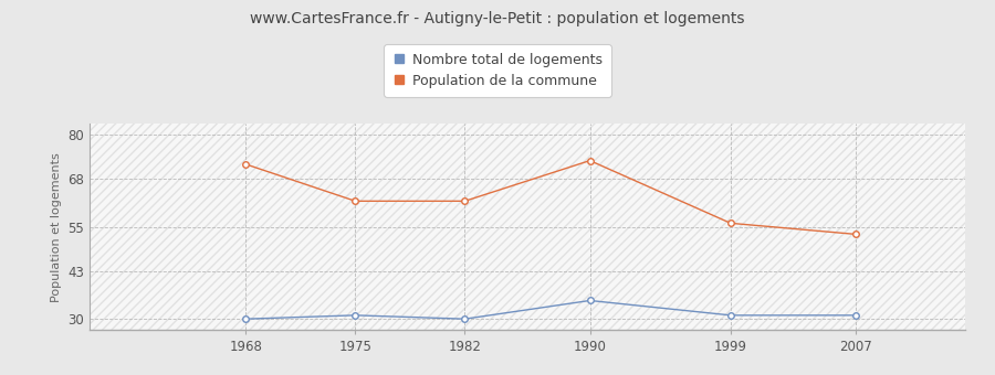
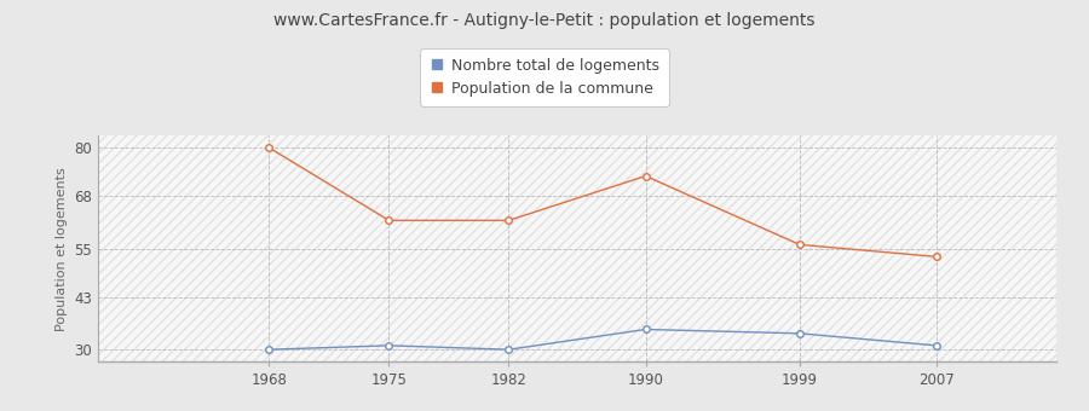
Population de la commune/1968: 72 -> 80
Nombre total de logements/1999: 31 -> 34
